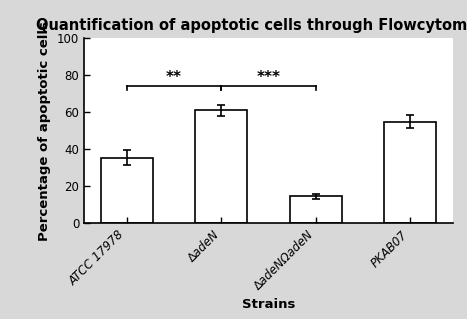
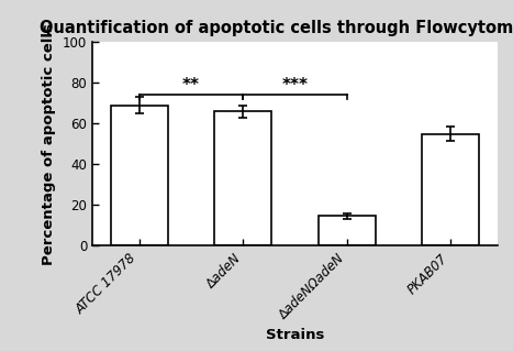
ATCC 17978: 36 -> 69
∆adeN: 61 -> 66
